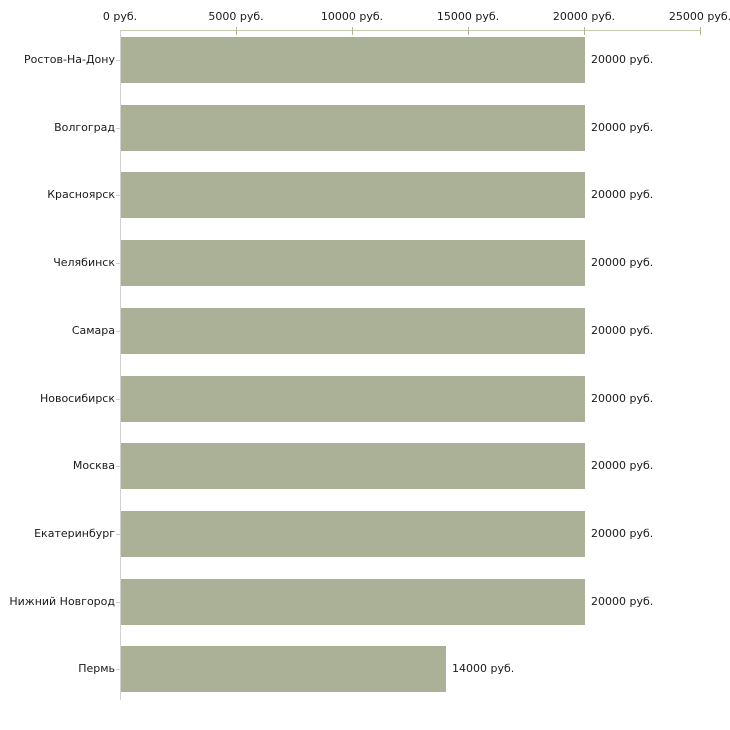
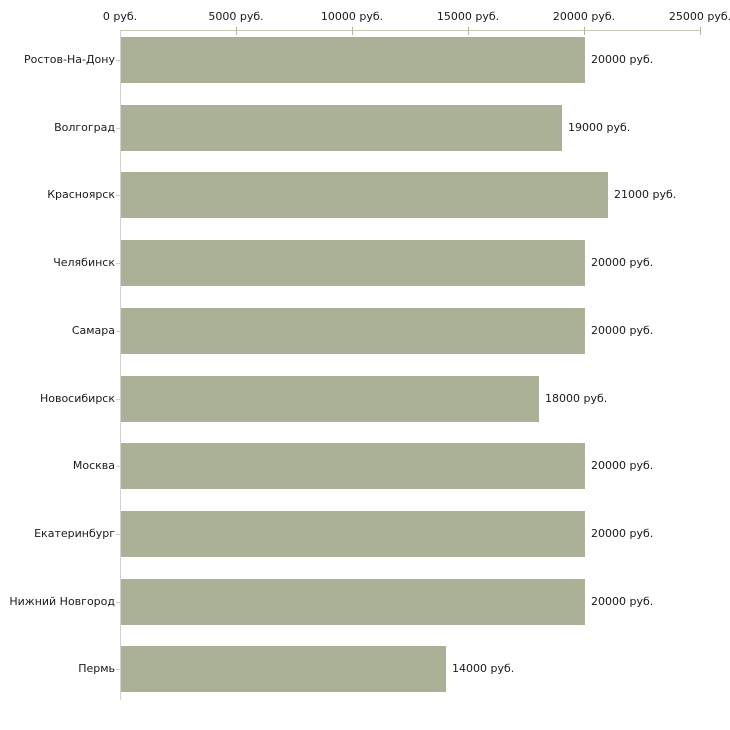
Волгоград: 20000 -> 19000
Красноярск: 20000 -> 21000
Новосибирск: 20000 -> 18000
